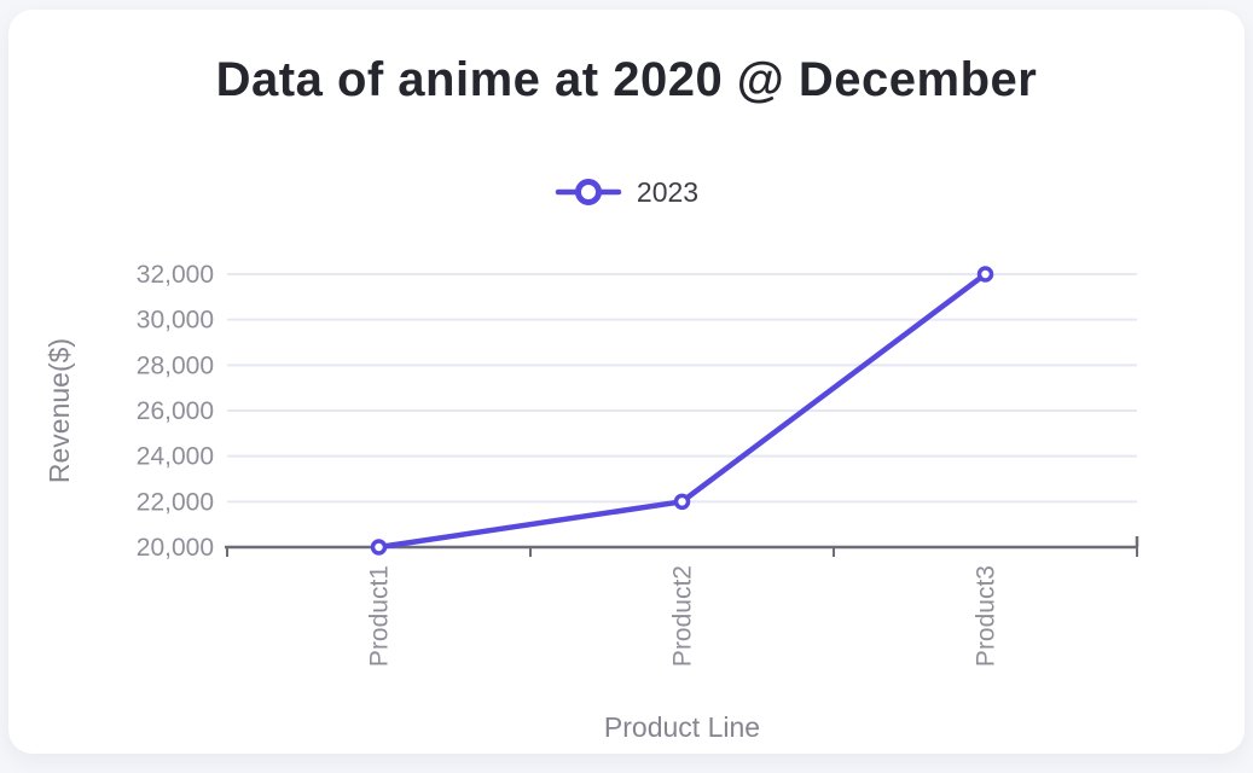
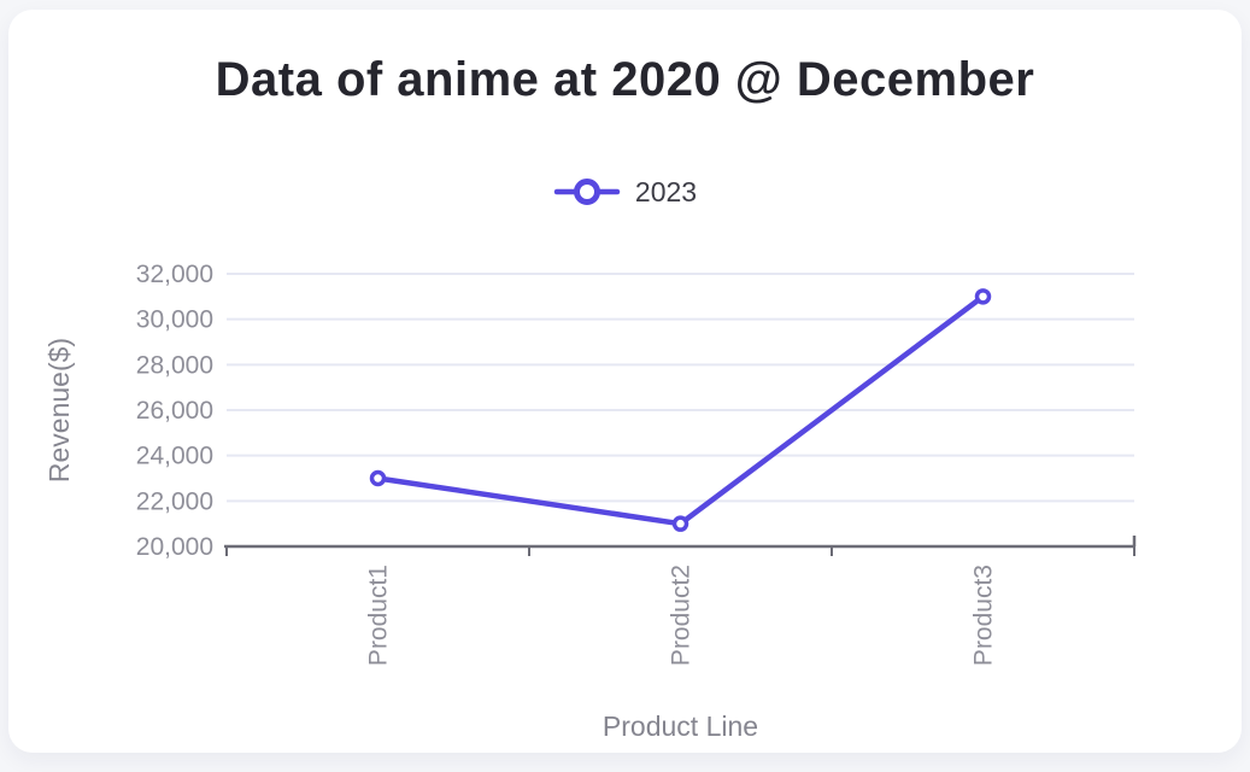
Product1: 20000 -> 23000
Product2: 22000 -> 21000
Product3: 32000 -> 31000
